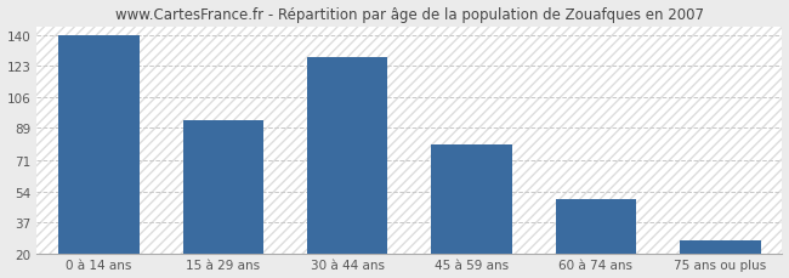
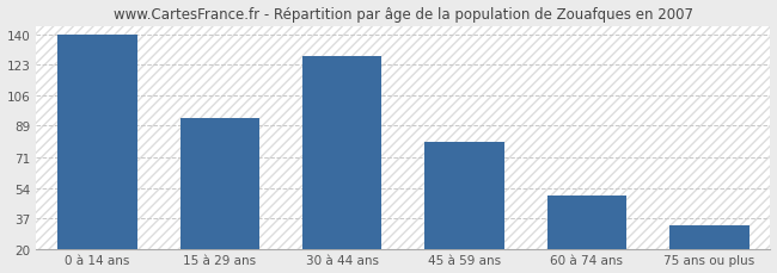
75 ans ou plus: 27 -> 33
